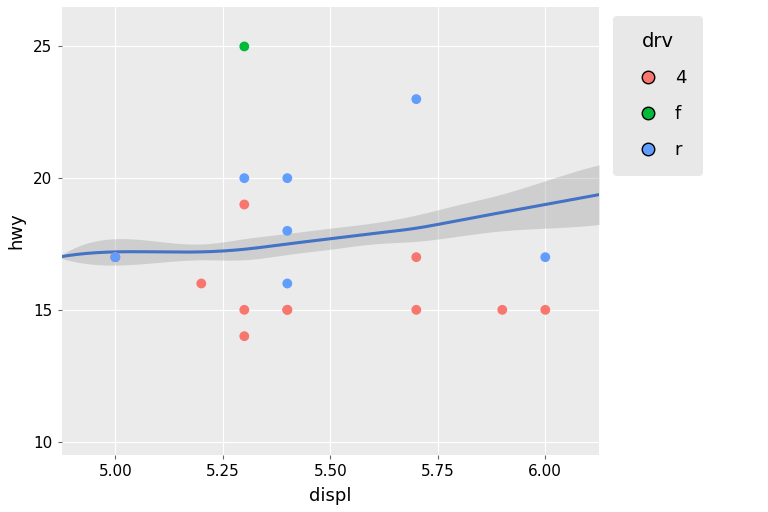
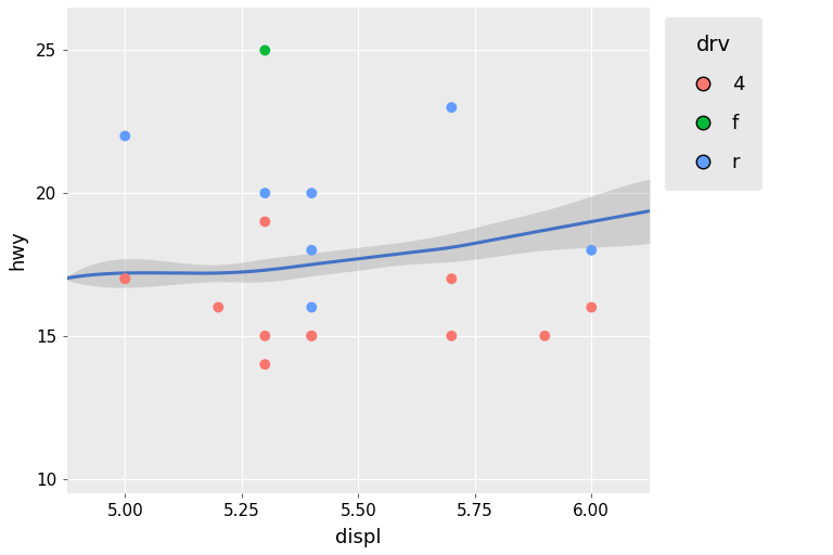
r/5.00: 17 -> 22
4/6.00: 15 -> 16
r/6.00: 17 -> 18
